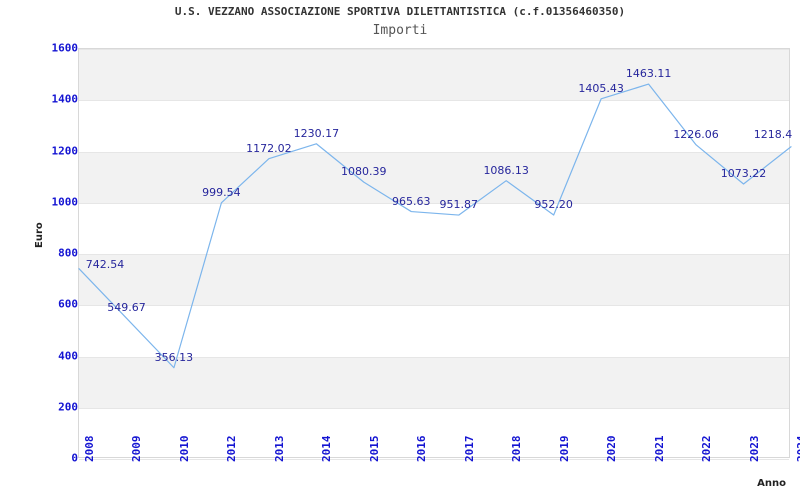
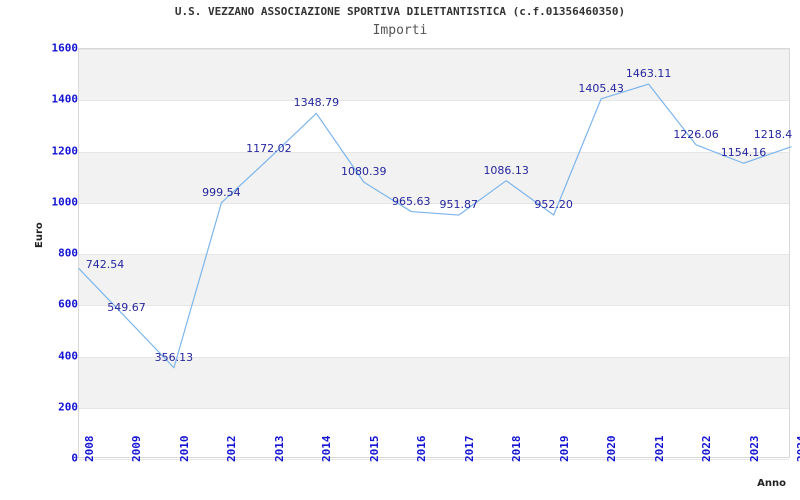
2014: 1230.17 -> 1348.79
2023: 1073.22 -> 1154.16
